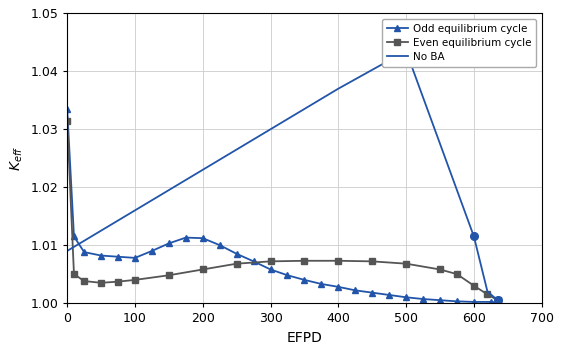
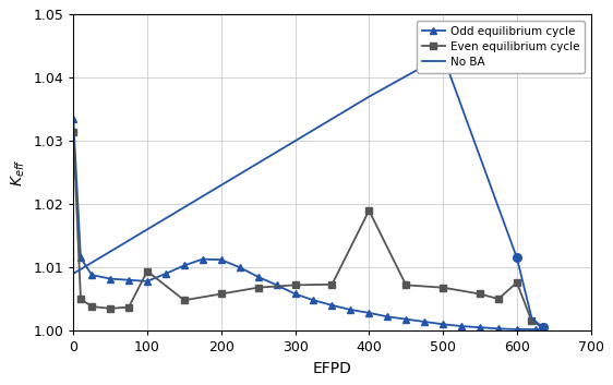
Even equilibrium cycle/100: 1.0040 -> 1.0094
Even equilibrium cycle/400: 1.0073 -> 1.0190
Even equilibrium cycle/600: 1.0030 -> 1.0076
